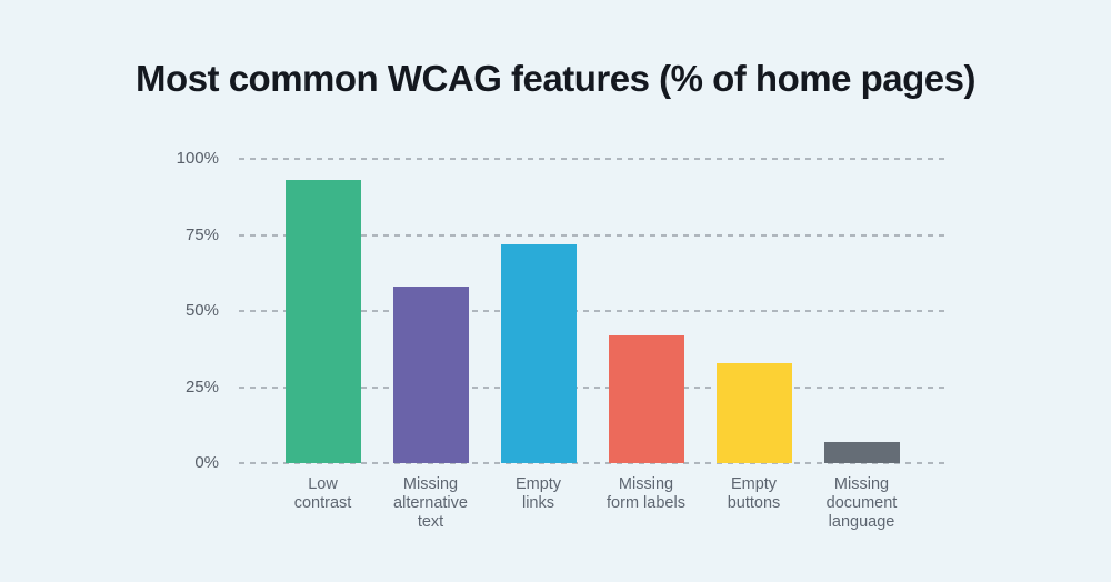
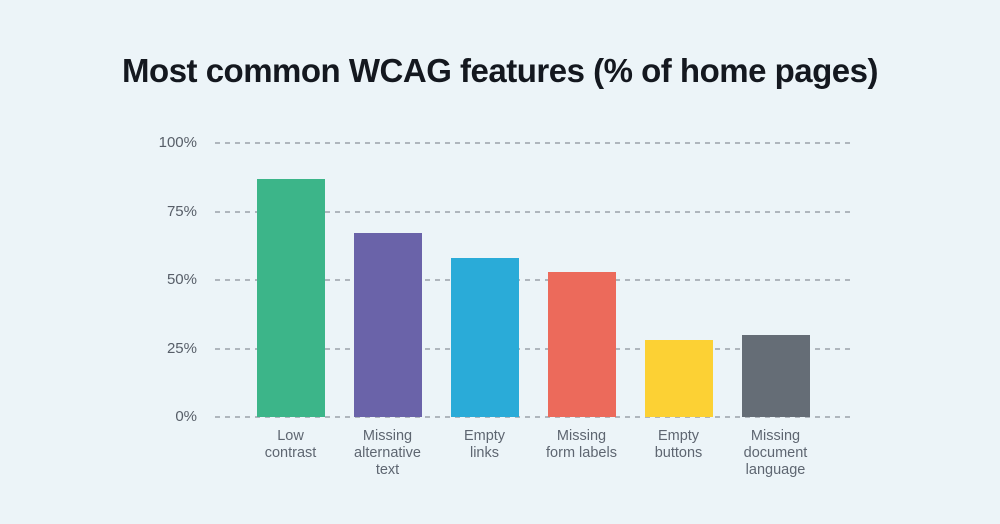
Low contrast: 93% -> 87%
Missing alternative text: 58% -> 67%
Empty links: 72% -> 58%
Missing form labels: 42% -> 53%
Empty buttons: 33% -> 28%
Missing document language: 7% -> 30%
